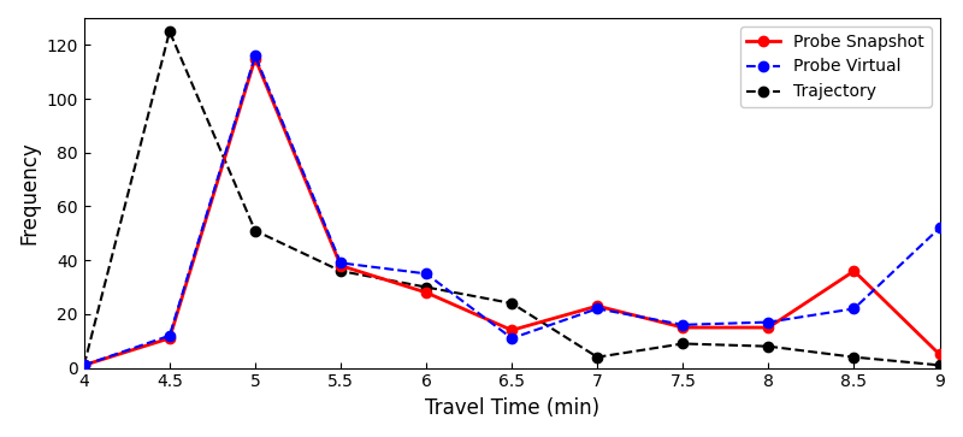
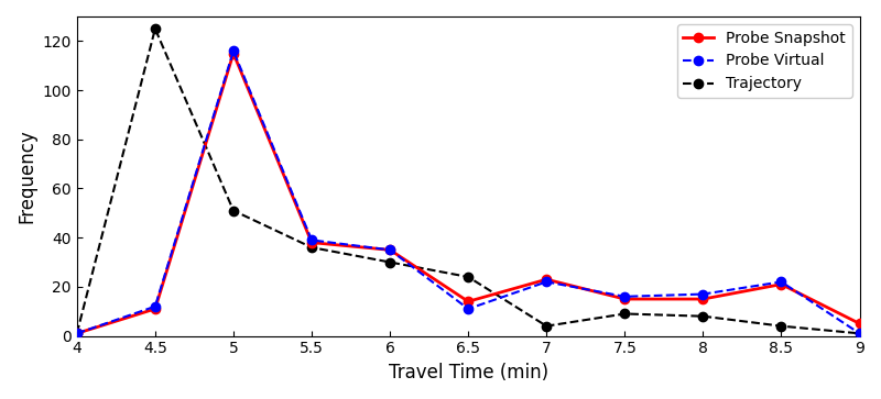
Probe Snapshot/6: 28 -> 35
Probe Snapshot/8.5: 36 -> 21
Probe Virtual/9: 52 -> 1
